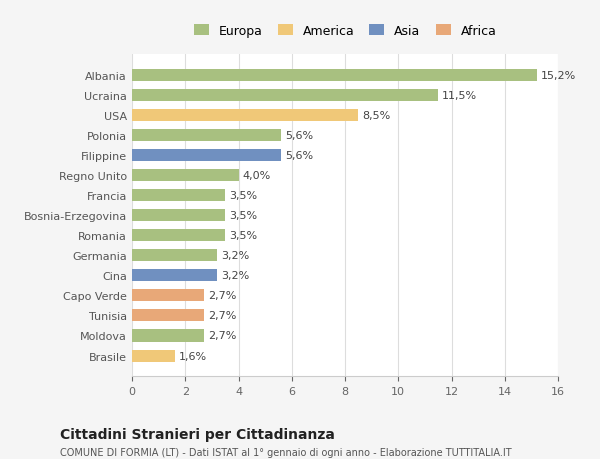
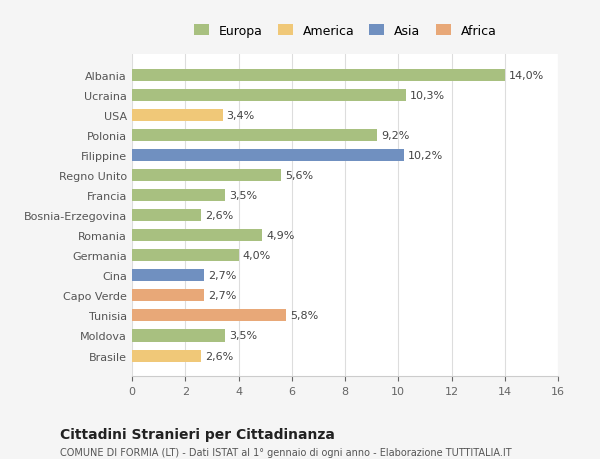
Albania: 15,2% -> 14,0%
Ucraina: 11,5% -> 10,3%
USA: 8,5% -> 3,4%
Polonia: 5,6% -> 9,2%
Filippine: 5,6% -> 10,2%
Regno Unito: 4,0% -> 5,6%
Bosnia-Erzegovina: 3,5% -> 2,6%
Romania: 3,5% -> 4,9%
Germania: 3,2% -> 4,0%
Cina: 3,2% -> 2,7%
Tunisia: 2,7% -> 5,8%
Moldova: 2,7% -> 3,5%
Brasile: 1,6% -> 2,6%
